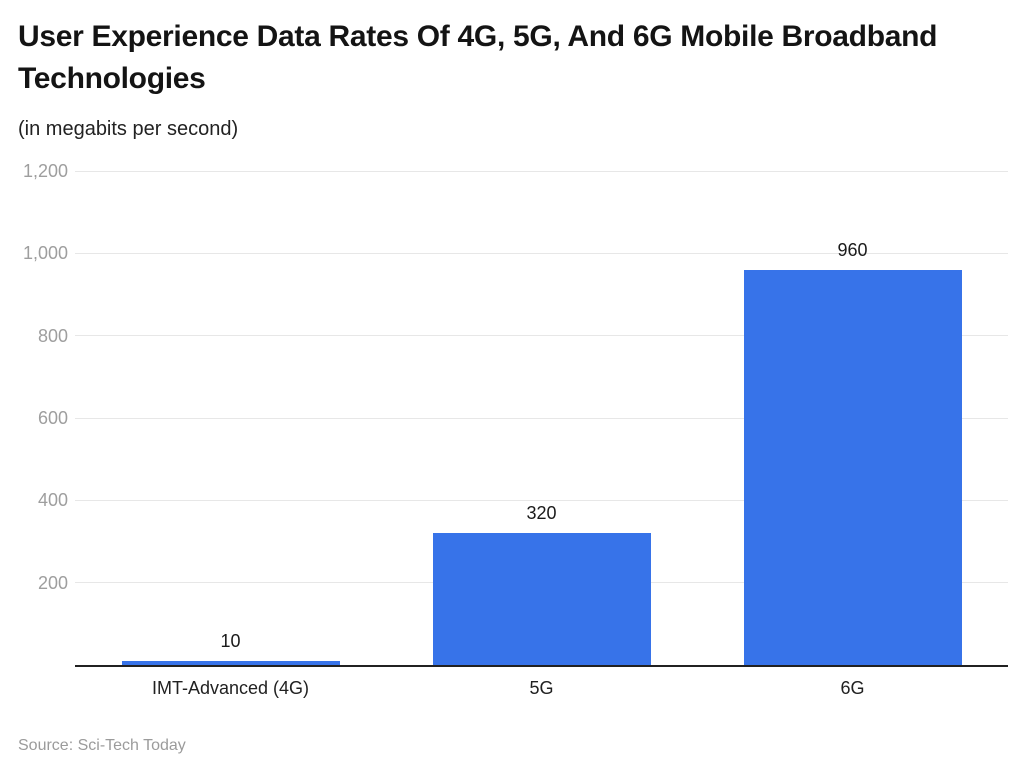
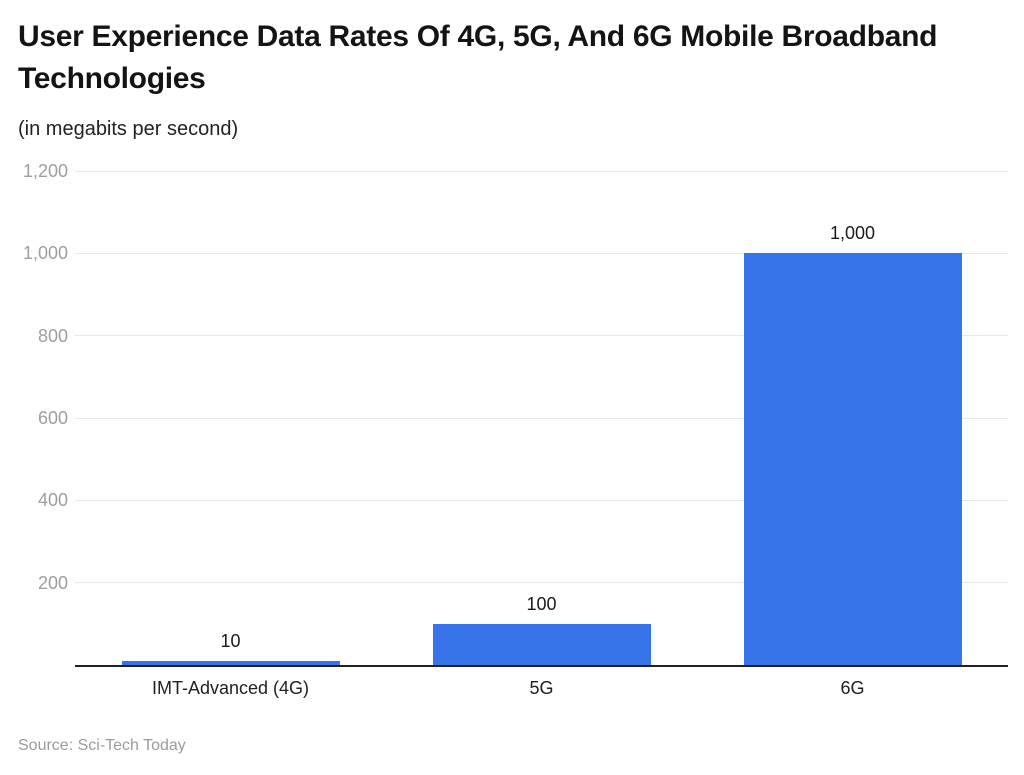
5G: 320 -> 100
6G: 960 -> 1,000
